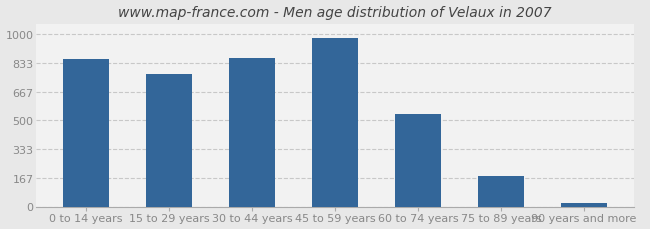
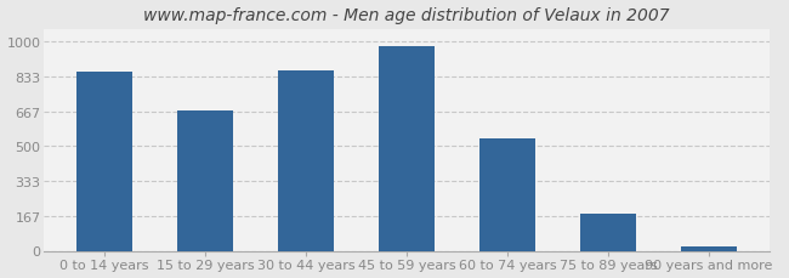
15 to 29 years: 770 -> 670
